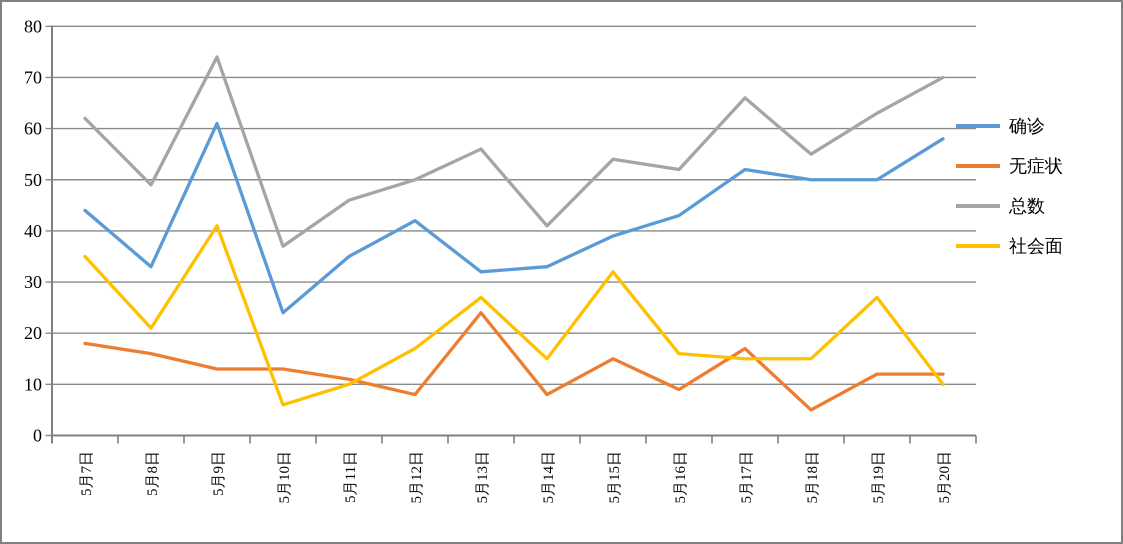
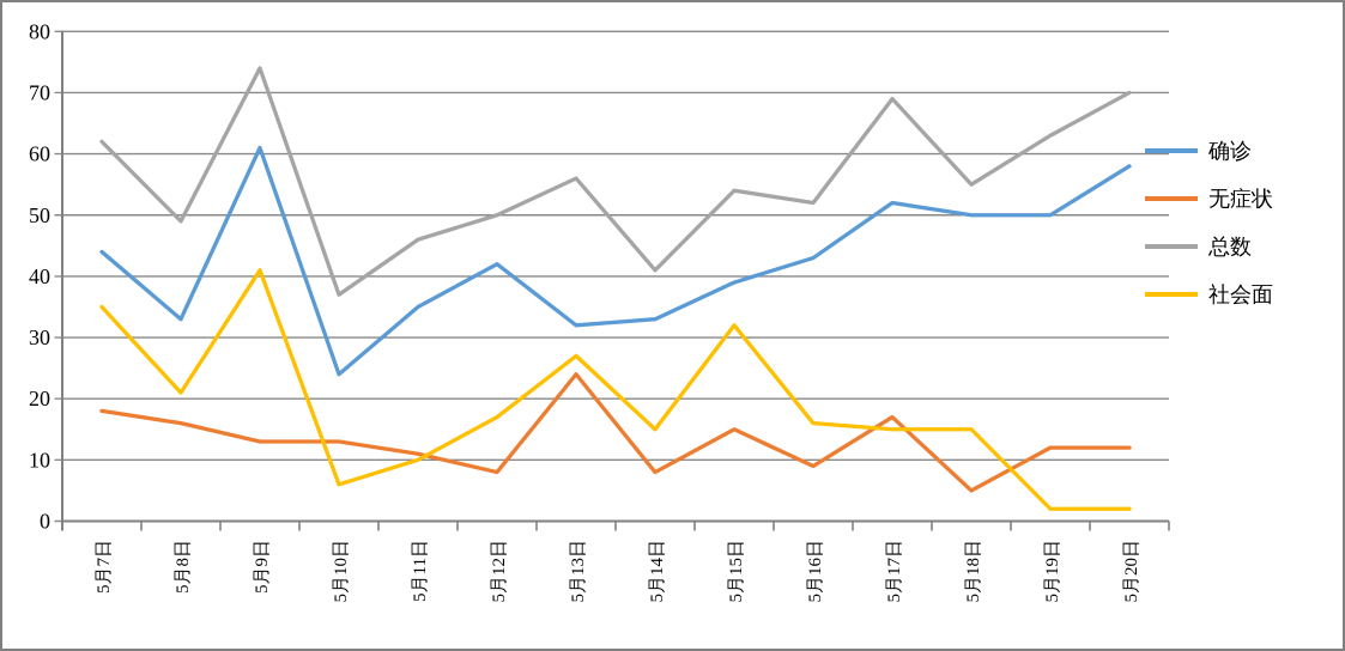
总数/5月17日: 66 -> 69
社会面/5月19日: 27 -> 2
社会面/5月20日: 10 -> 2
